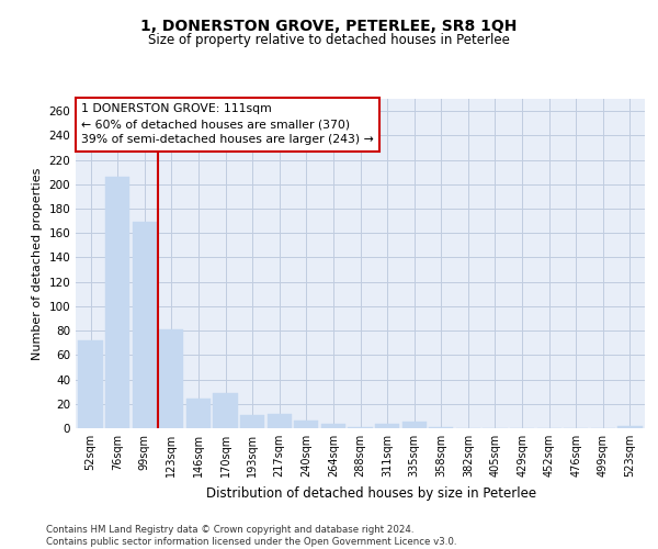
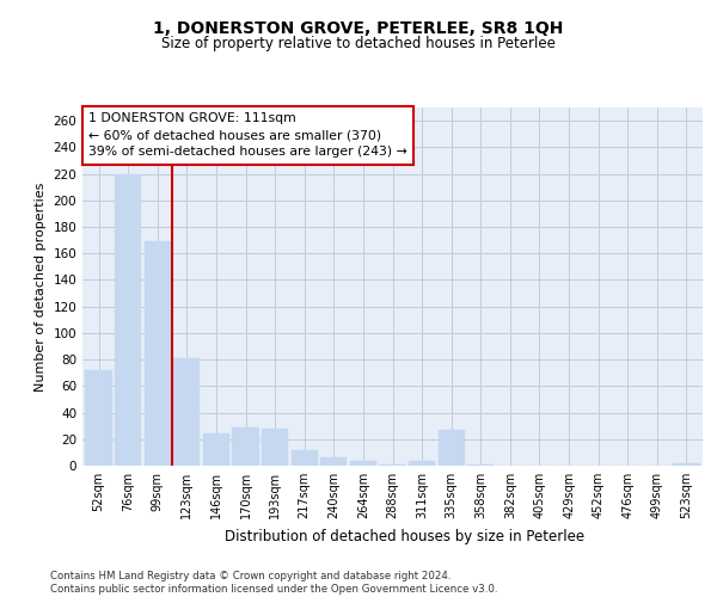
76sqm: 206 -> 220
193sqm: 11 -> 28
335sqm: 5 -> 27
